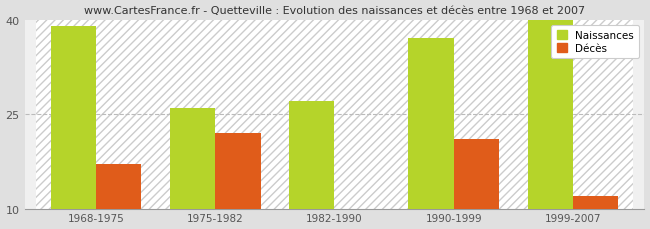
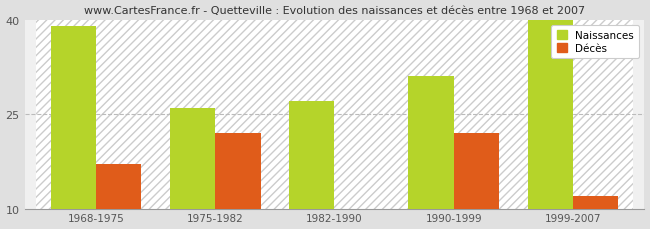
Naissances/1990-1999: 37 -> 31
Décès/1990-1999: 21 -> 22
